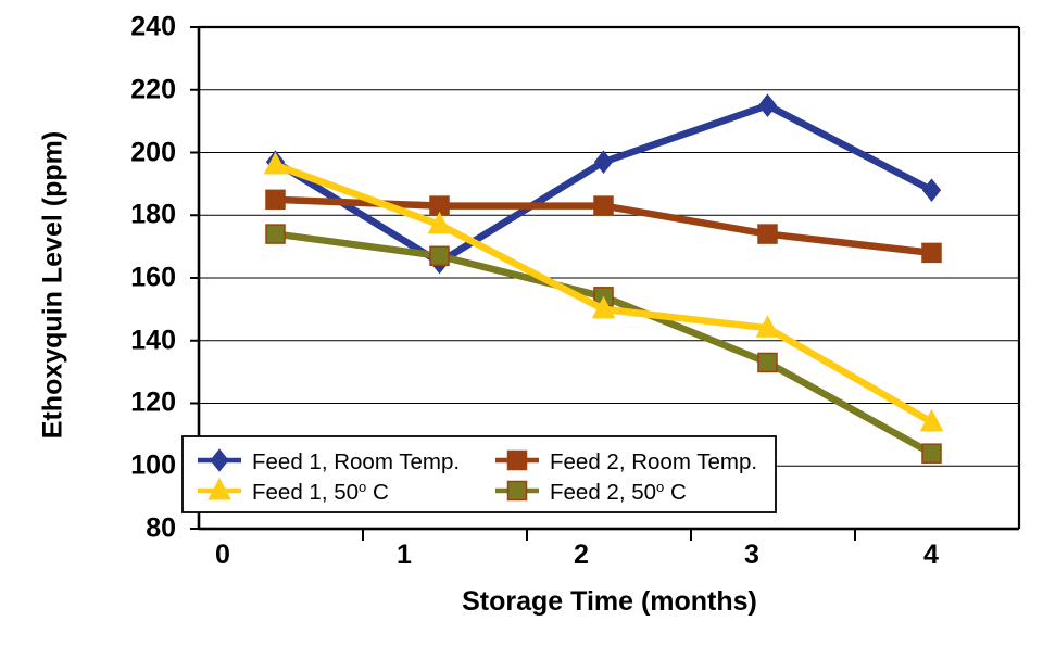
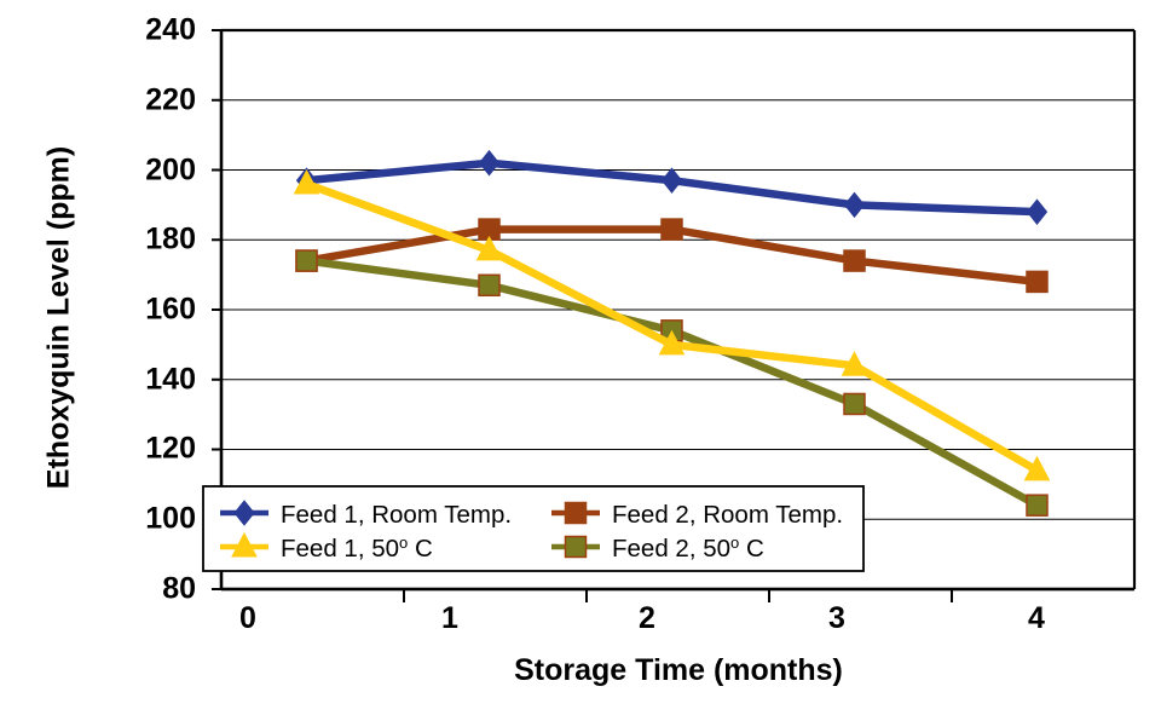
Feed 2, Room Temp./0: 185 -> 174
Feed 1, Room Temp./1: 165 -> 202
Feed 1, Room Temp./3: 215 -> 190
